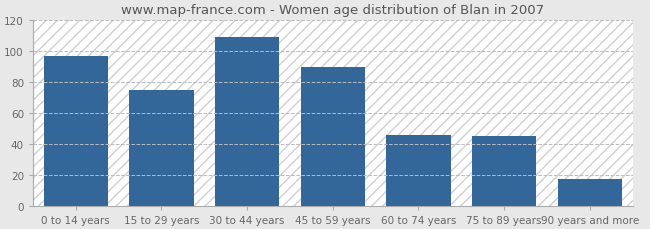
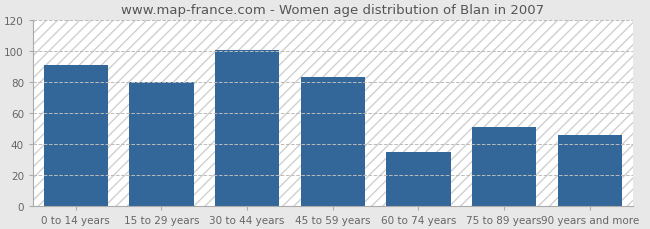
0 to 14 years: 97 -> 91
15 to 29 years: 75 -> 80
30 to 44 years: 109 -> 101
45 to 59 years: 90 -> 83
60 to 74 years: 46 -> 35
75 to 89 years: 45 -> 51
90 years and more: 17 -> 46
